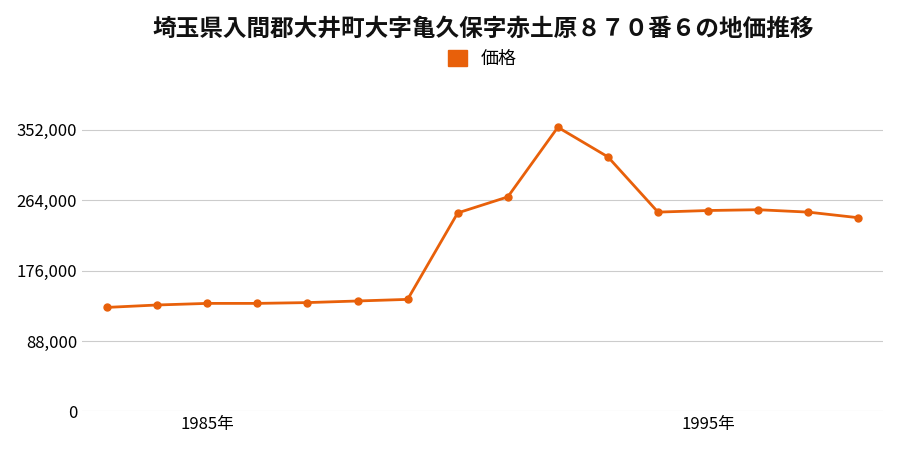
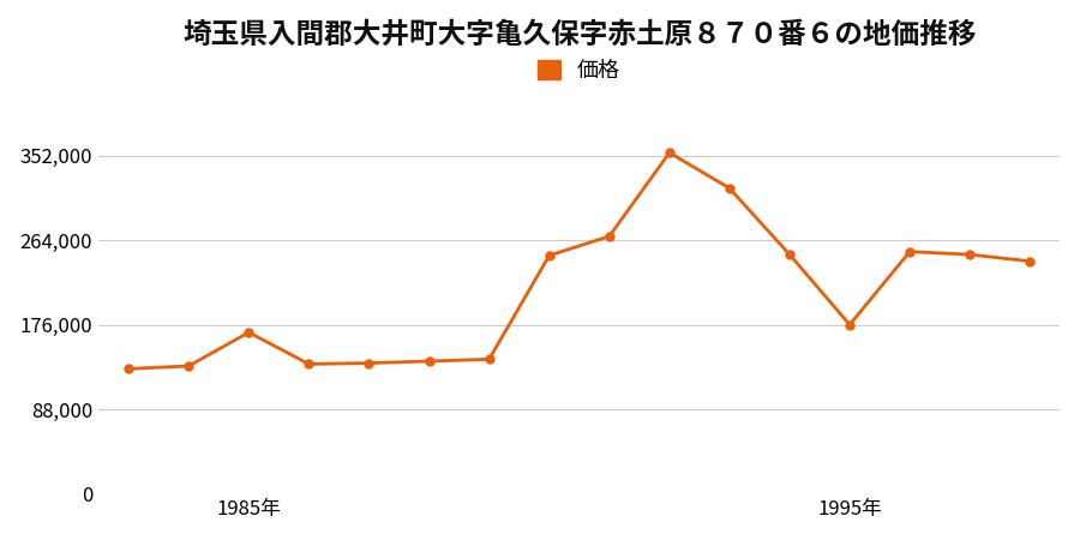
1985年: 135,000 -> 168,000
1995年: 251,000 -> 176,000
